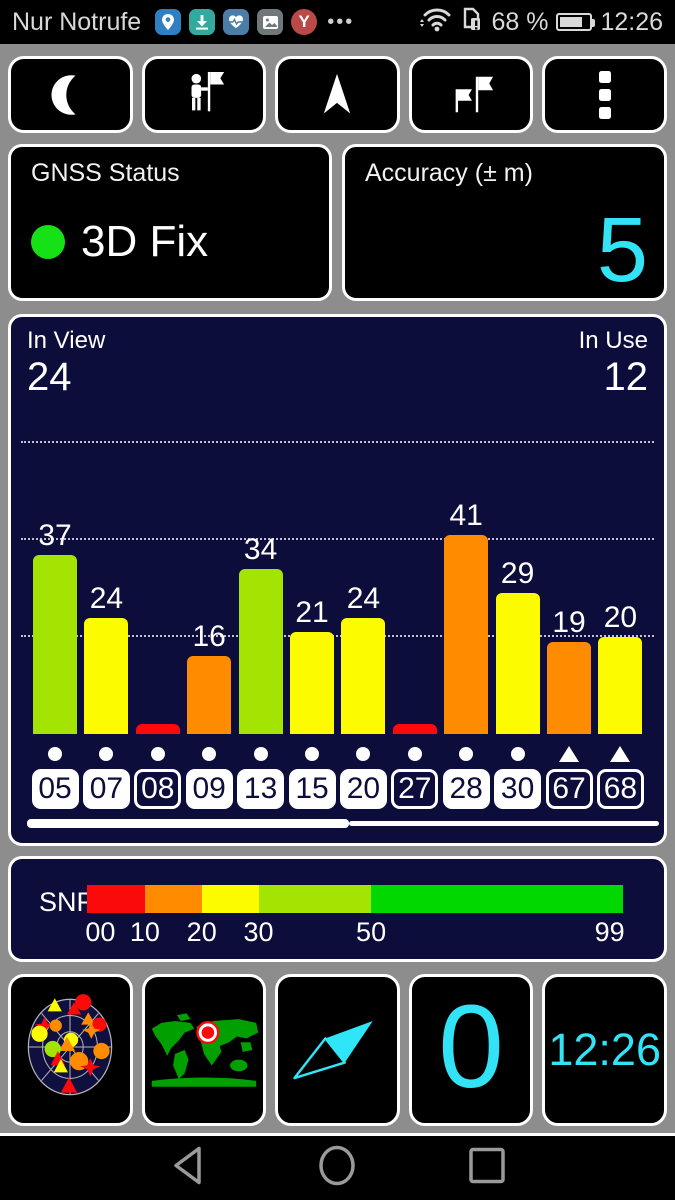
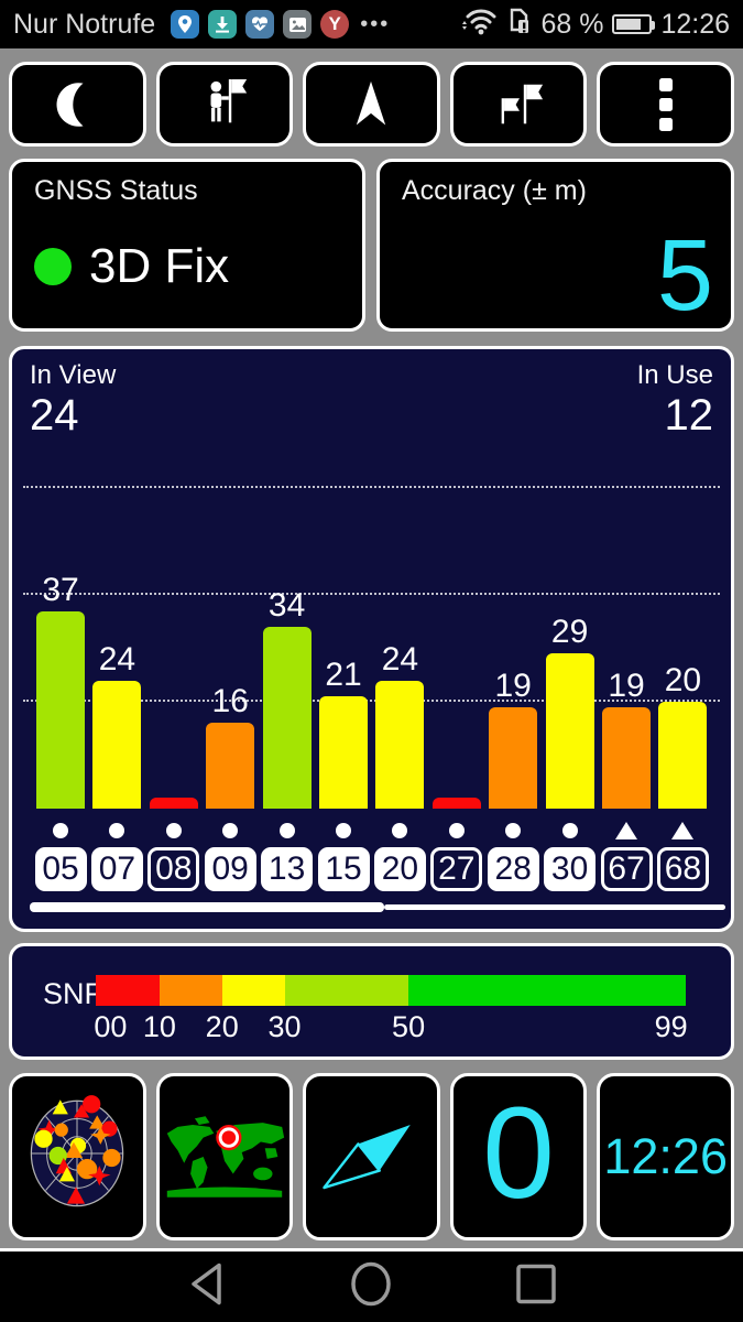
28: 41 -> 19
